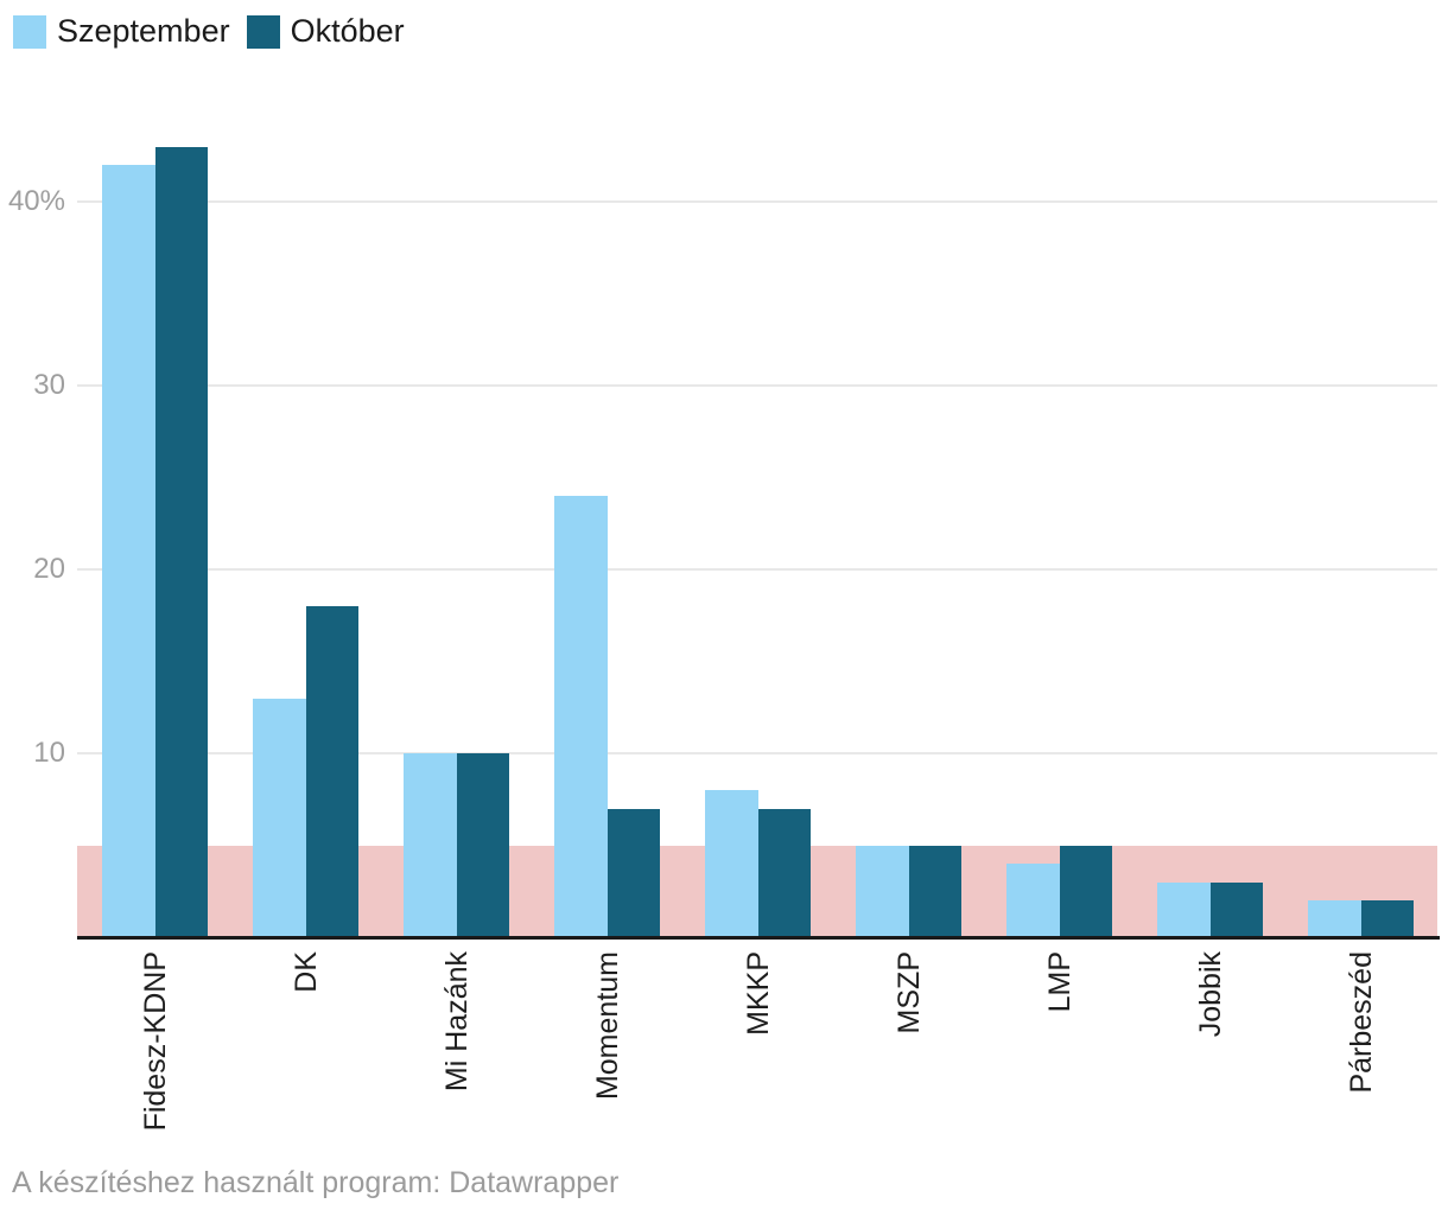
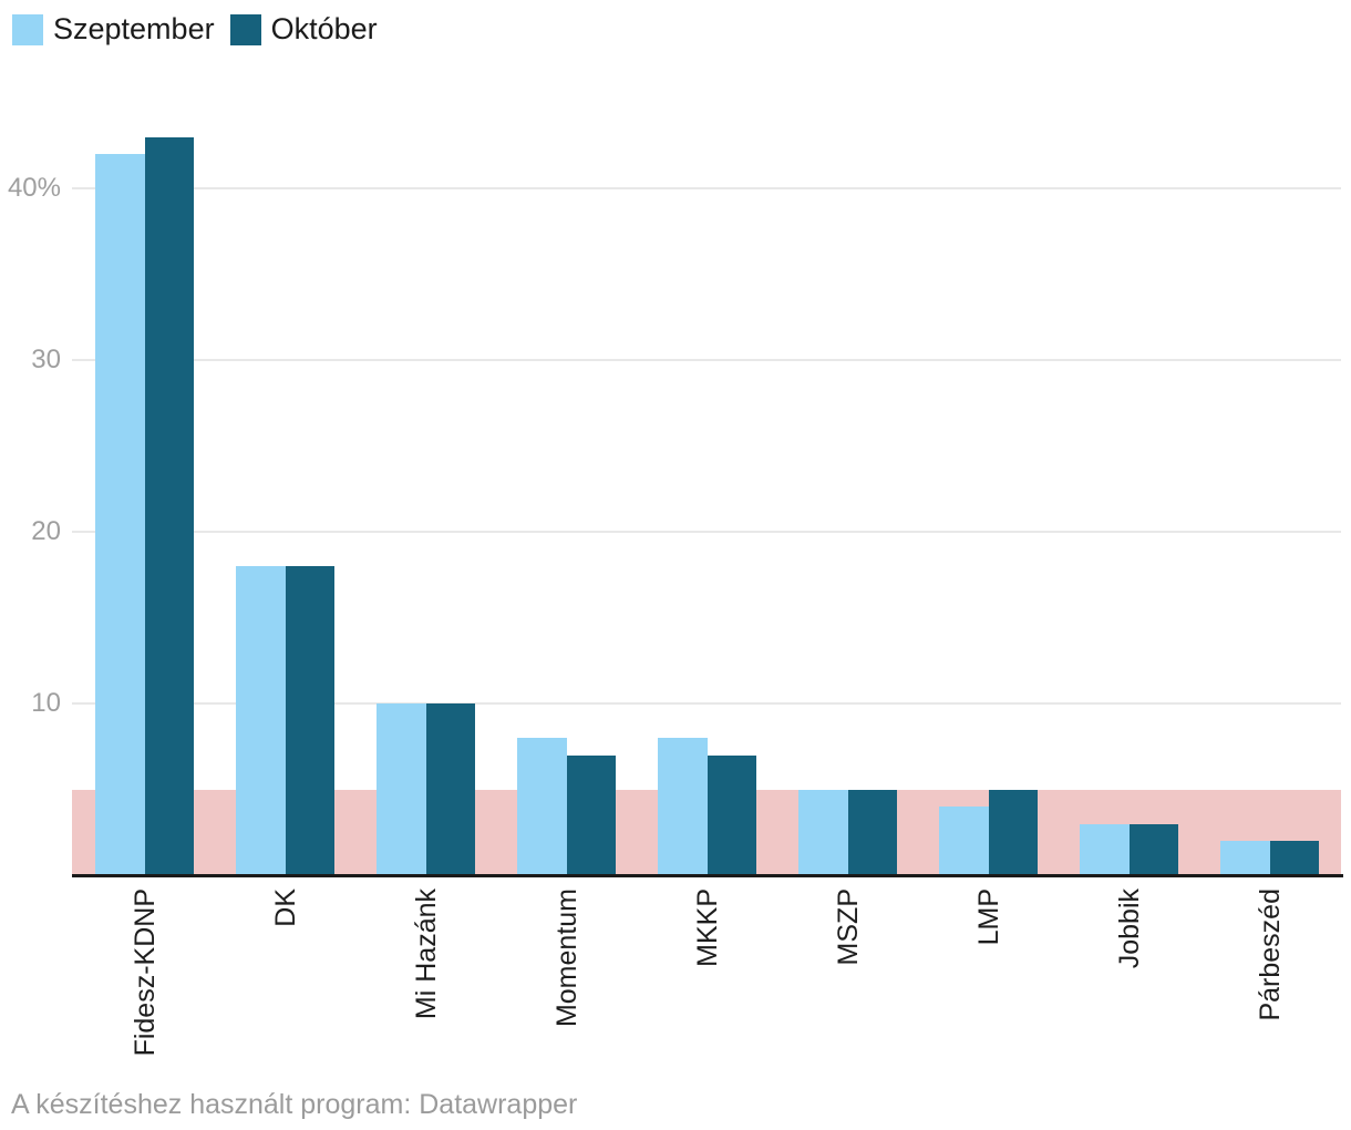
Szeptember/DK: 13% -> 18%
Szeptember/Momentum: 24% -> 8%
